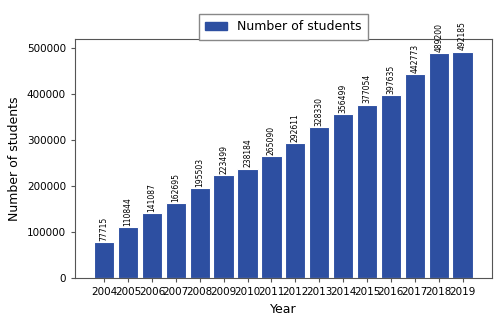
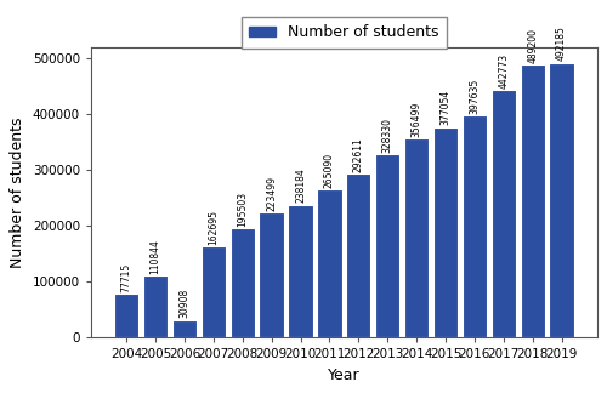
2006: 141087 -> 30908
